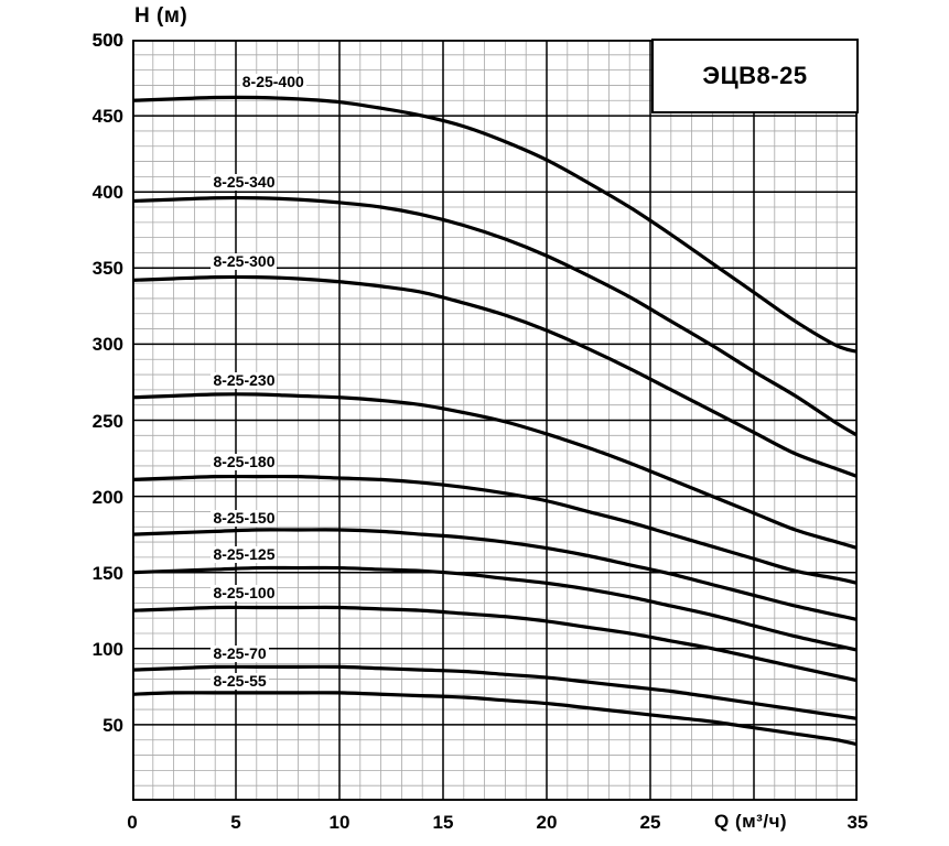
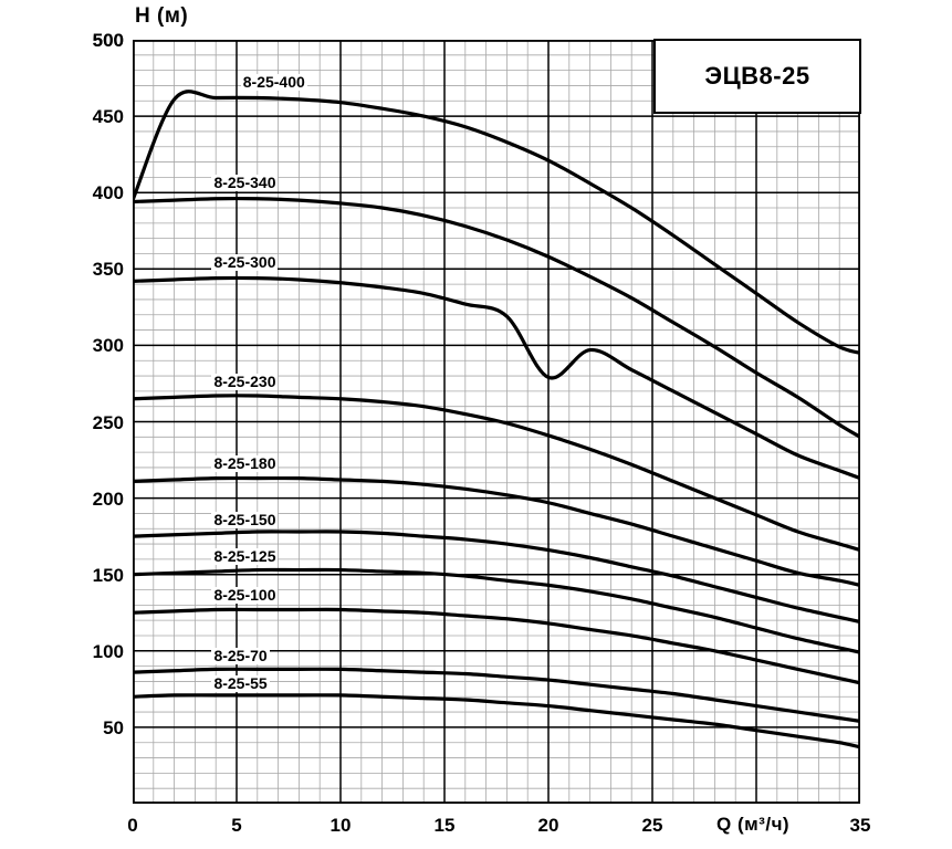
8-25-400/0: 460 -> 395
8-25-300/20: 309 -> 279
